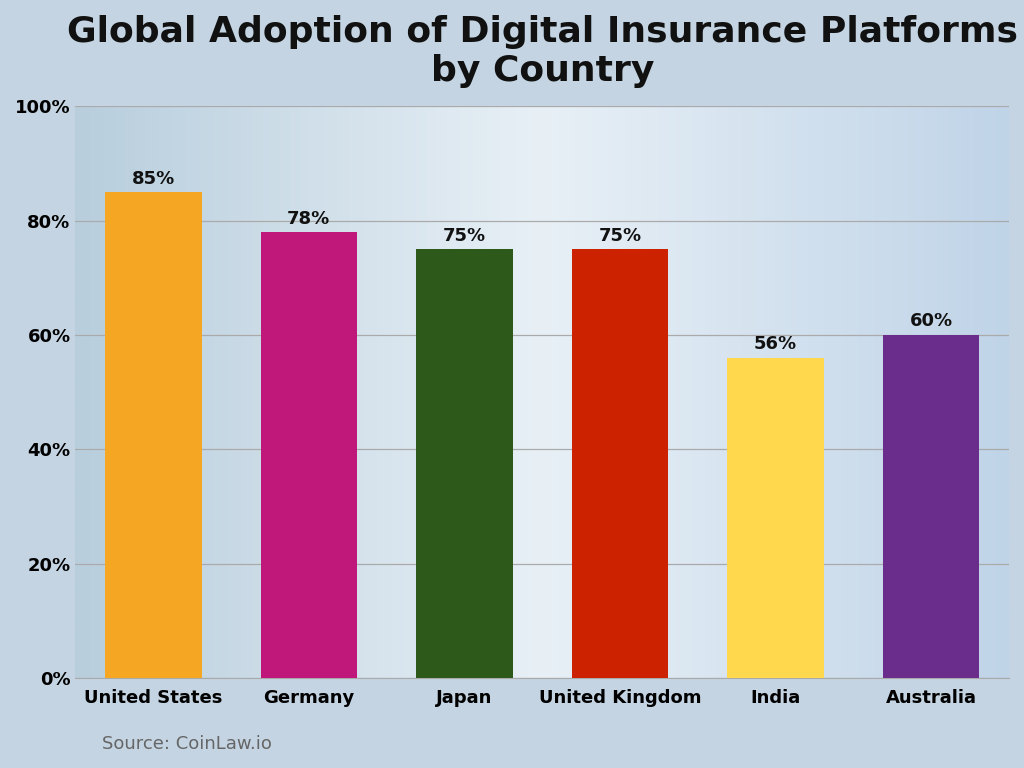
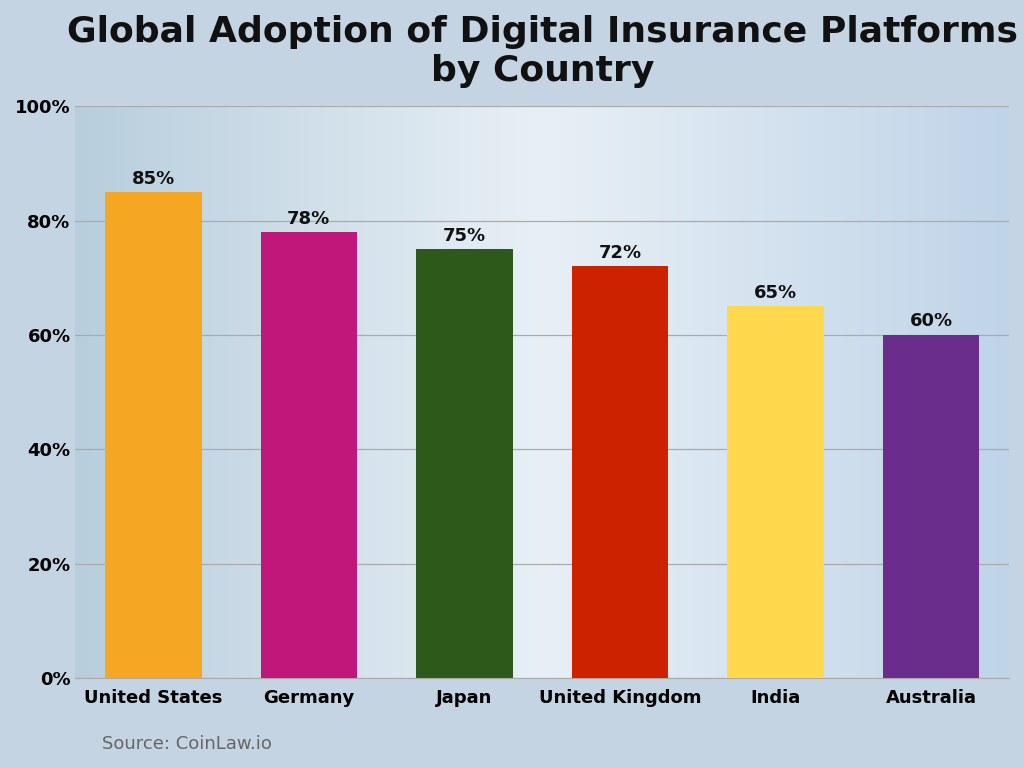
United Kingdom: 75% -> 72%
India: 56% -> 65%
